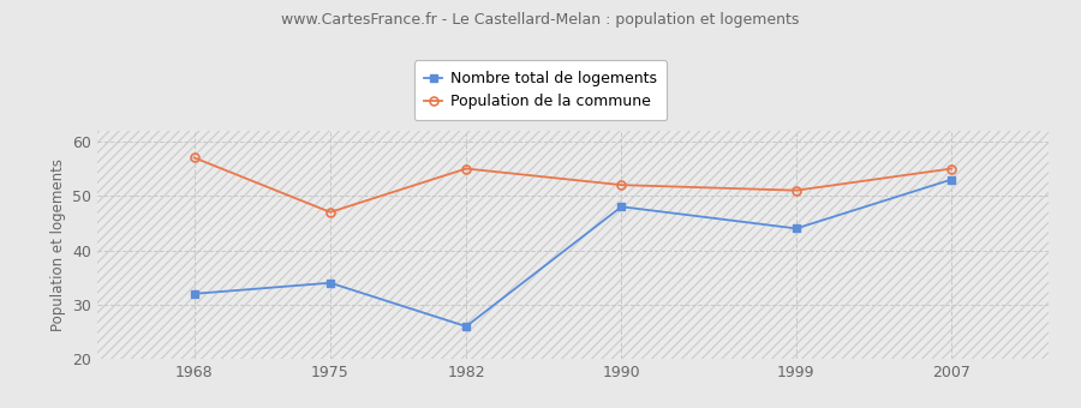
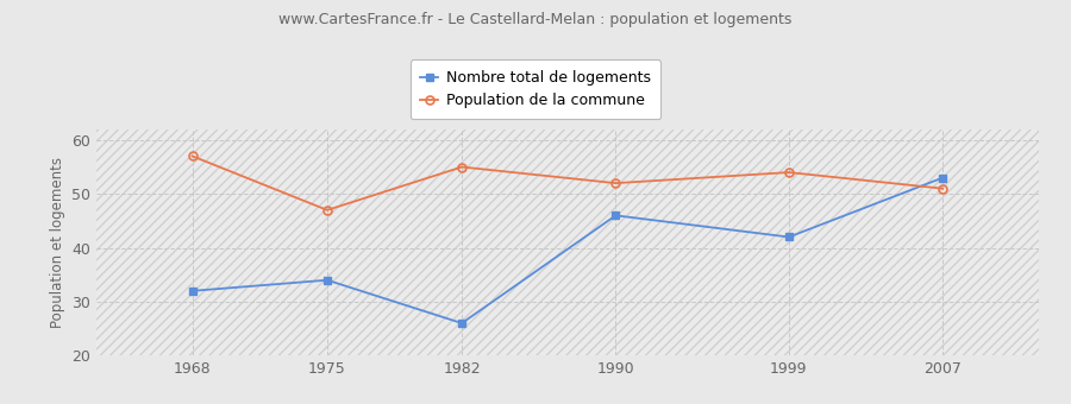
Nombre total de logements/1990: 48 -> 46
Nombre total de logements/1999: 44 -> 42
Population de la commune/1999: 51 -> 54
Population de la commune/2007: 55 -> 51
